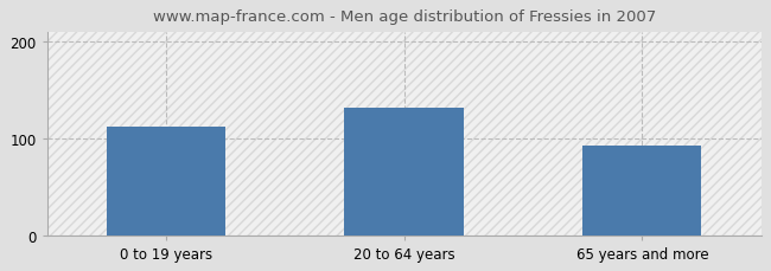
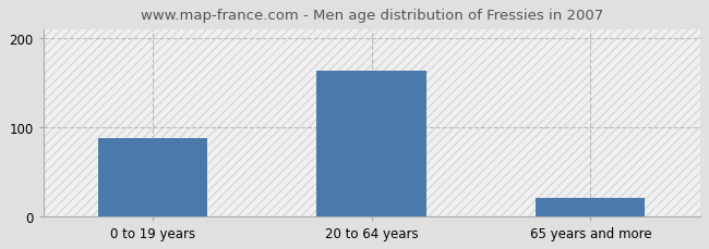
0 to 19 years: 112 -> 88
20 to 64 years: 132 -> 163
65 years and more: 92 -> 20
